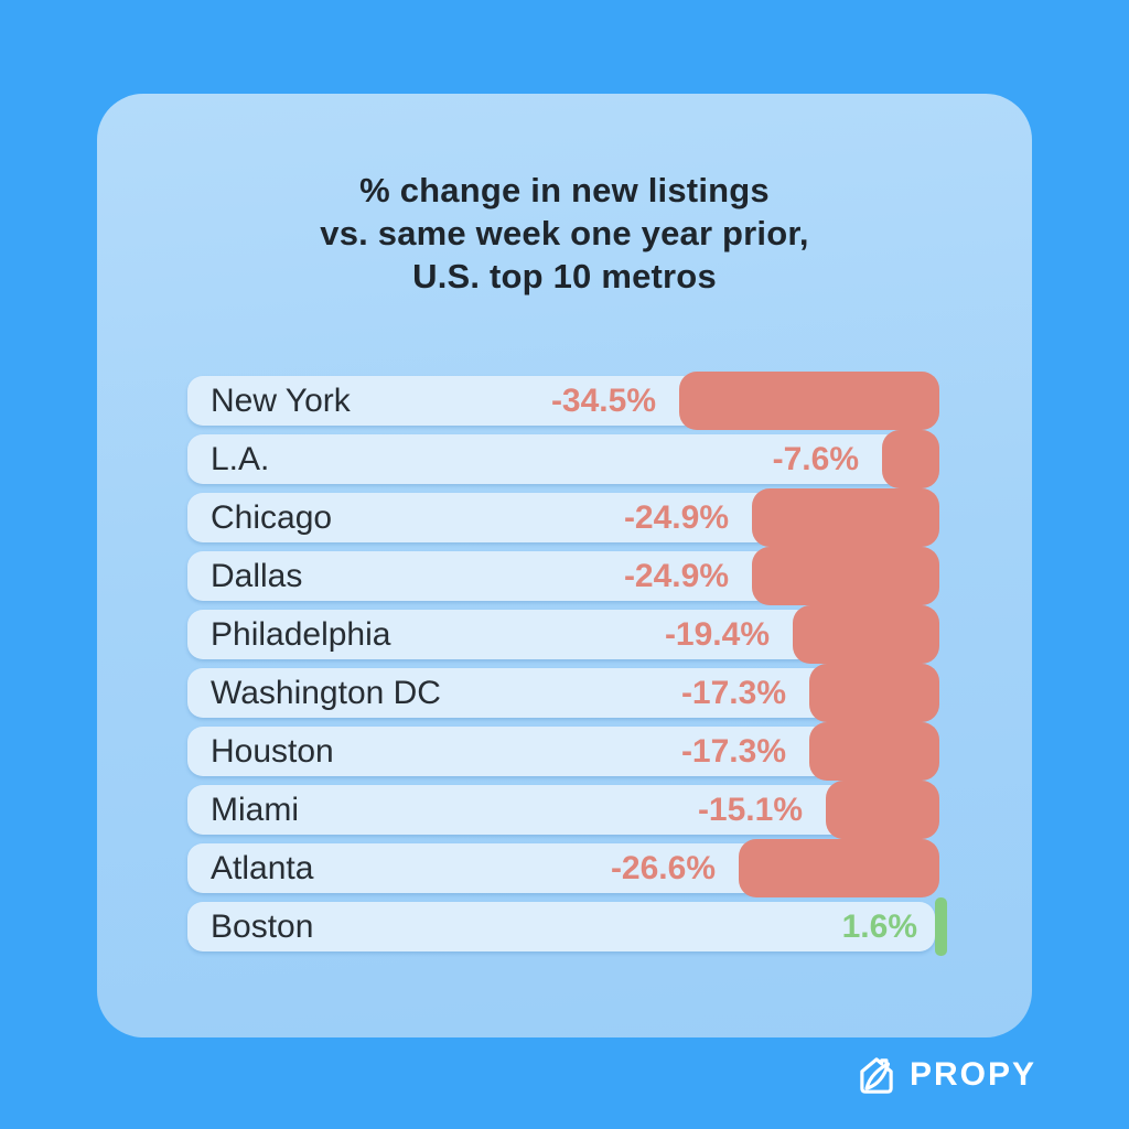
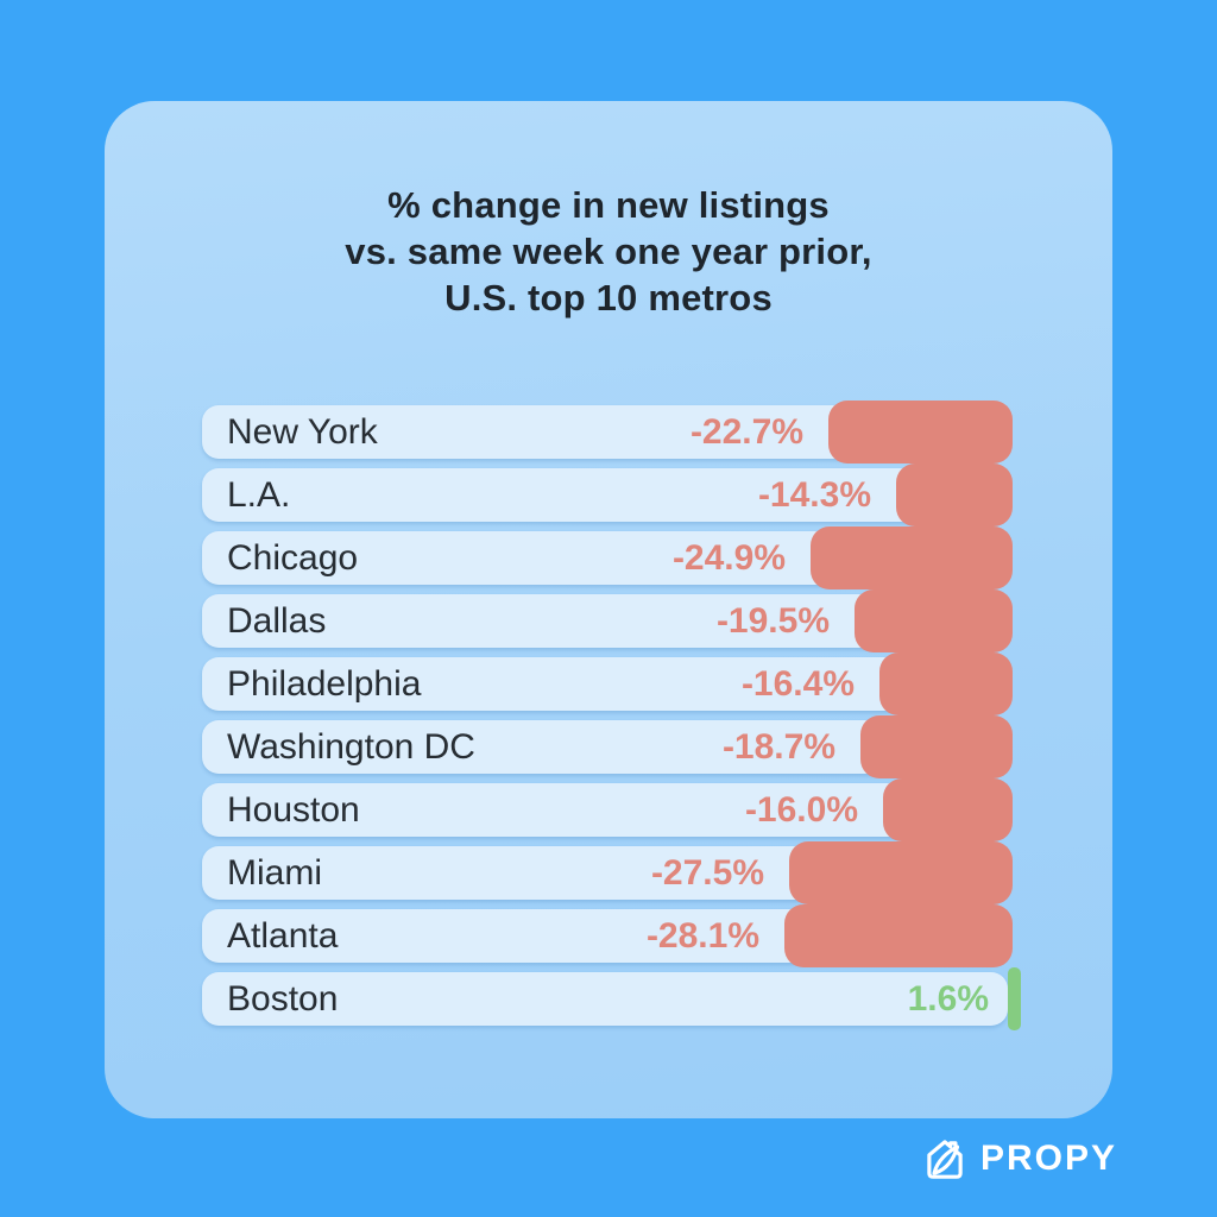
New York: -34.5% -> -22.7%
L.A.: -7.6% -> -14.3%
Dallas: -24.9% -> -19.5%
Philadelphia: -19.4% -> -16.4%
Washington DC: -17.3% -> -18.7%
Houston: -17.3% -> -16.0%
Miami: -15.1% -> -27.5%
Atlanta: -26.6% -> -28.1%
